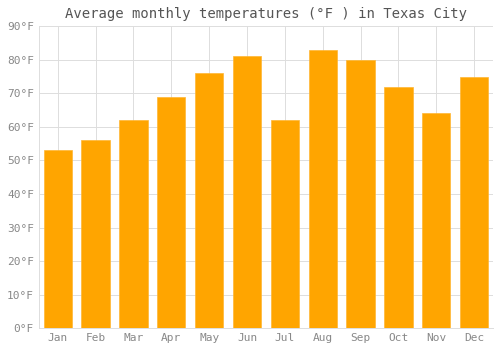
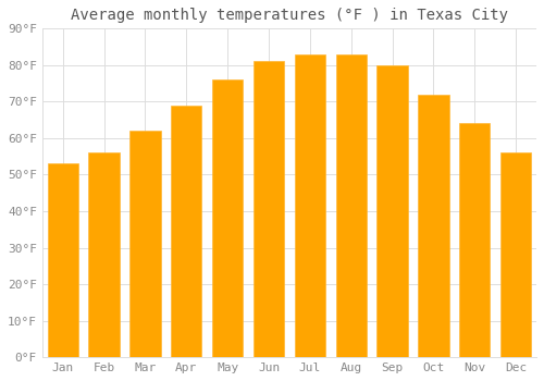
Jul: 62°F -> 83°F
Dec: 75°F -> 56°F
